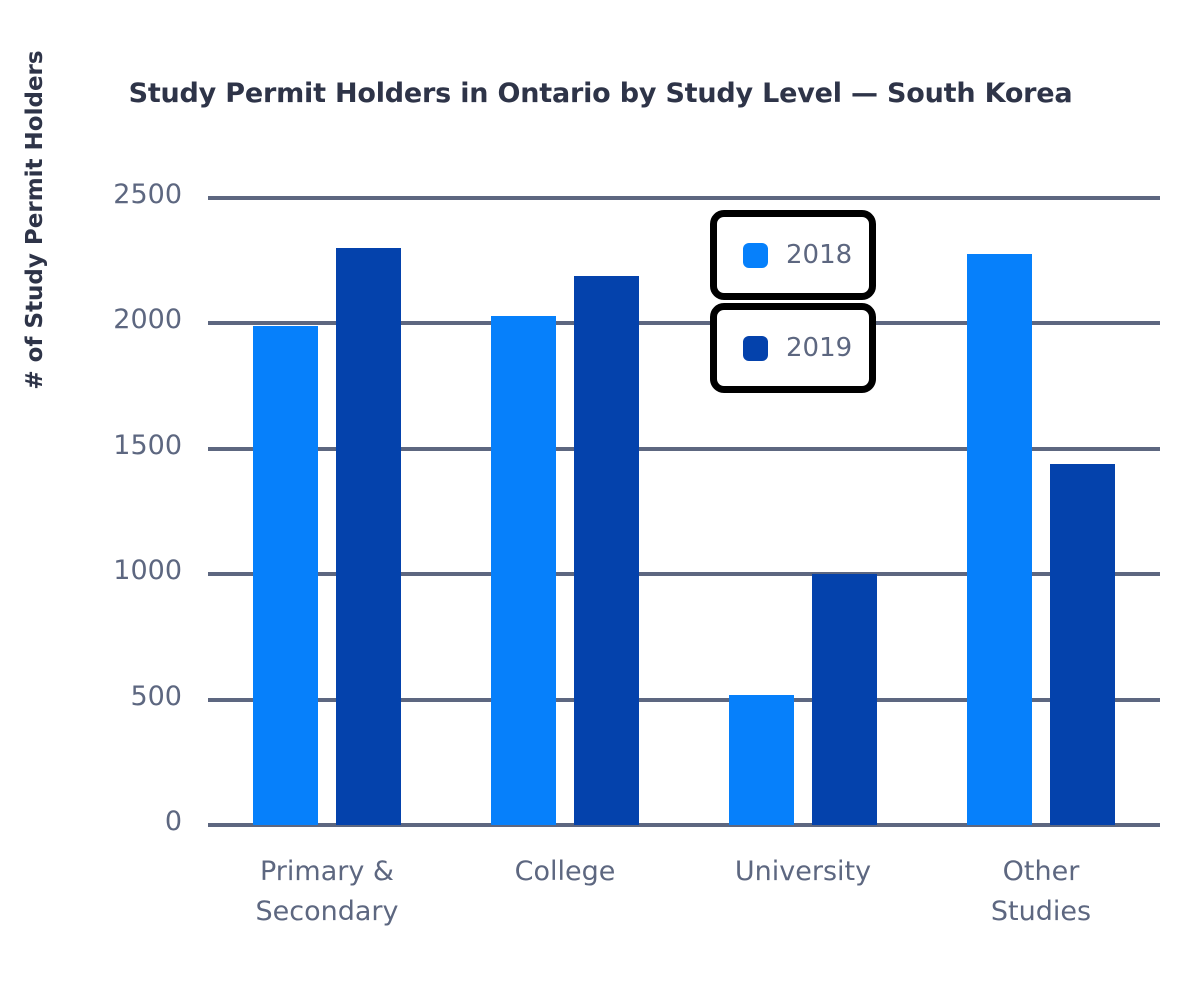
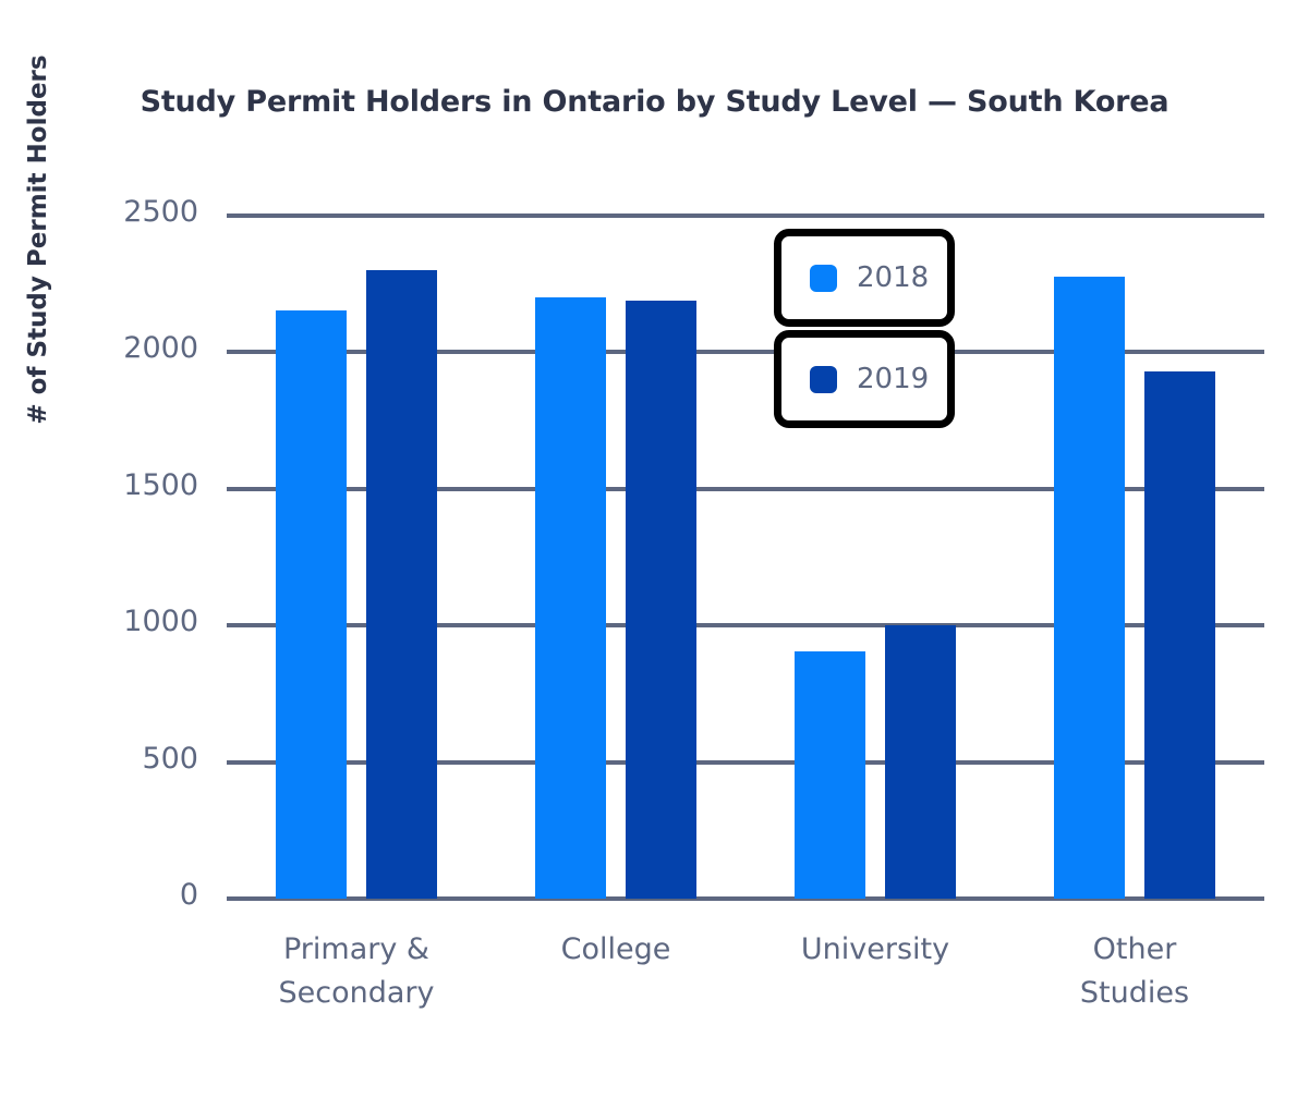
2018/Primary & Secondary: 1990 -> 2160
2018/College: 2030 -> 2200
2018/University: 520 -> 900
2019/Other Studies: 1440 -> 1930
